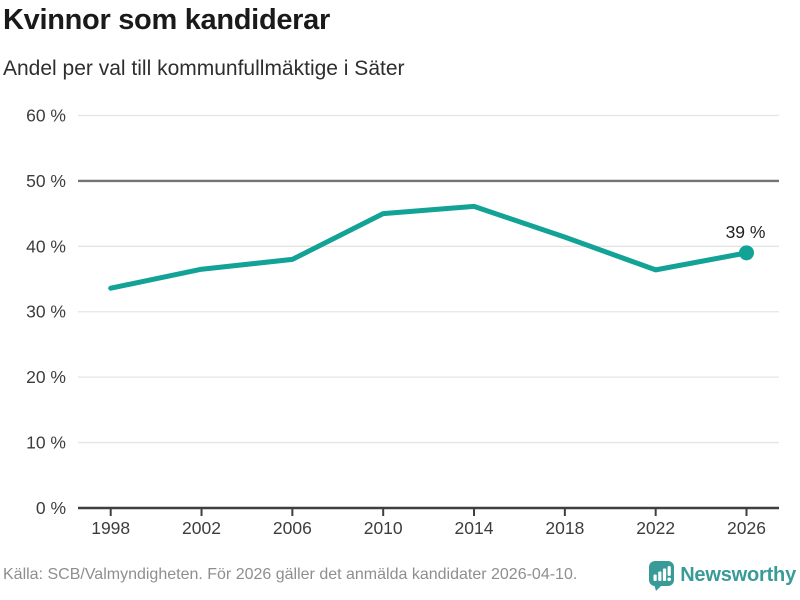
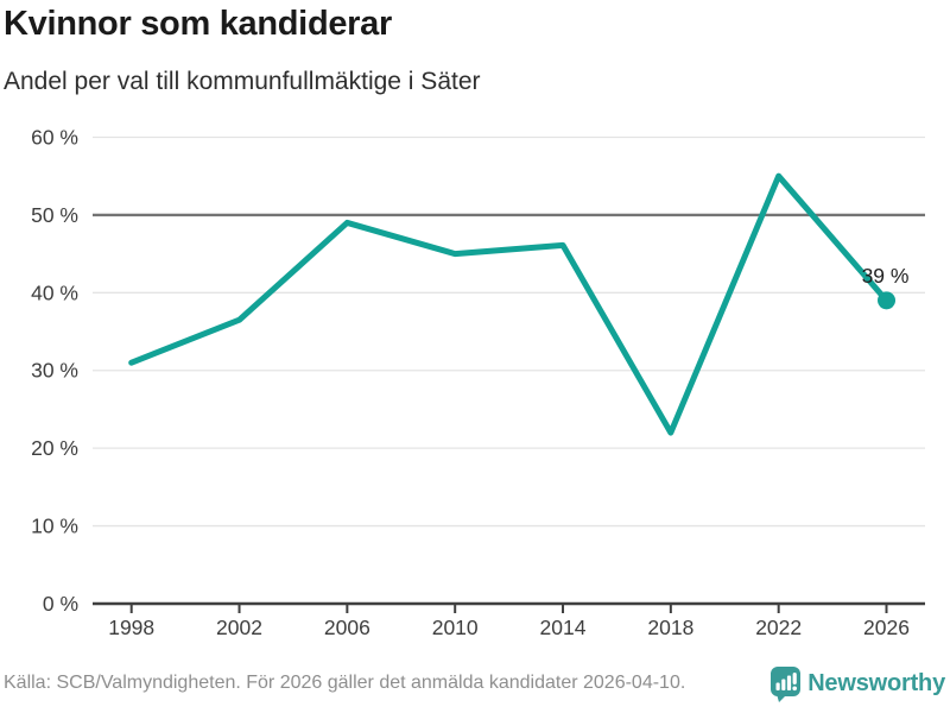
1998: 34% -> 31%
2006: 38% -> 49%
2018: 41% -> 22%
2022: 36% -> 55%
